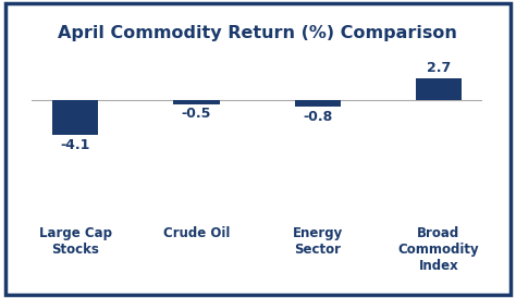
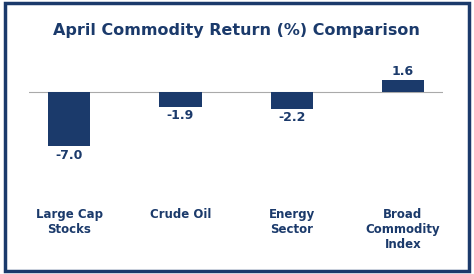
Large Cap Stocks: -4.1 -> -7.0
Crude Oil: -0.5 -> -1.9
Energy Sector: -0.8 -> -2.2
Broad Commodity Index: 2.7 -> 1.6
